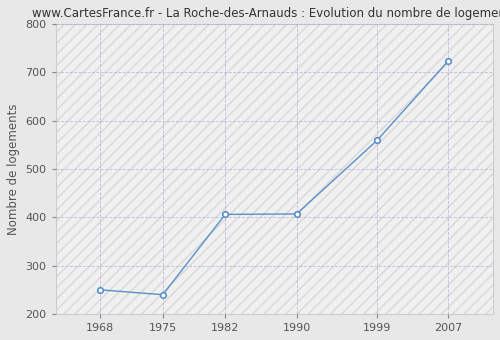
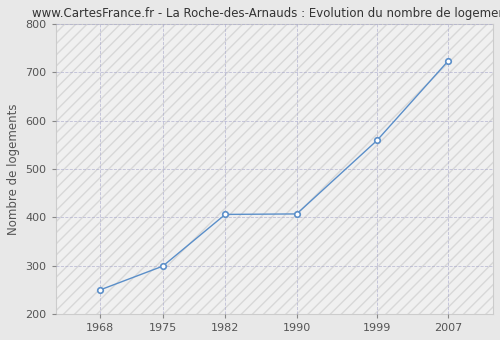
1975: 240 -> 299
